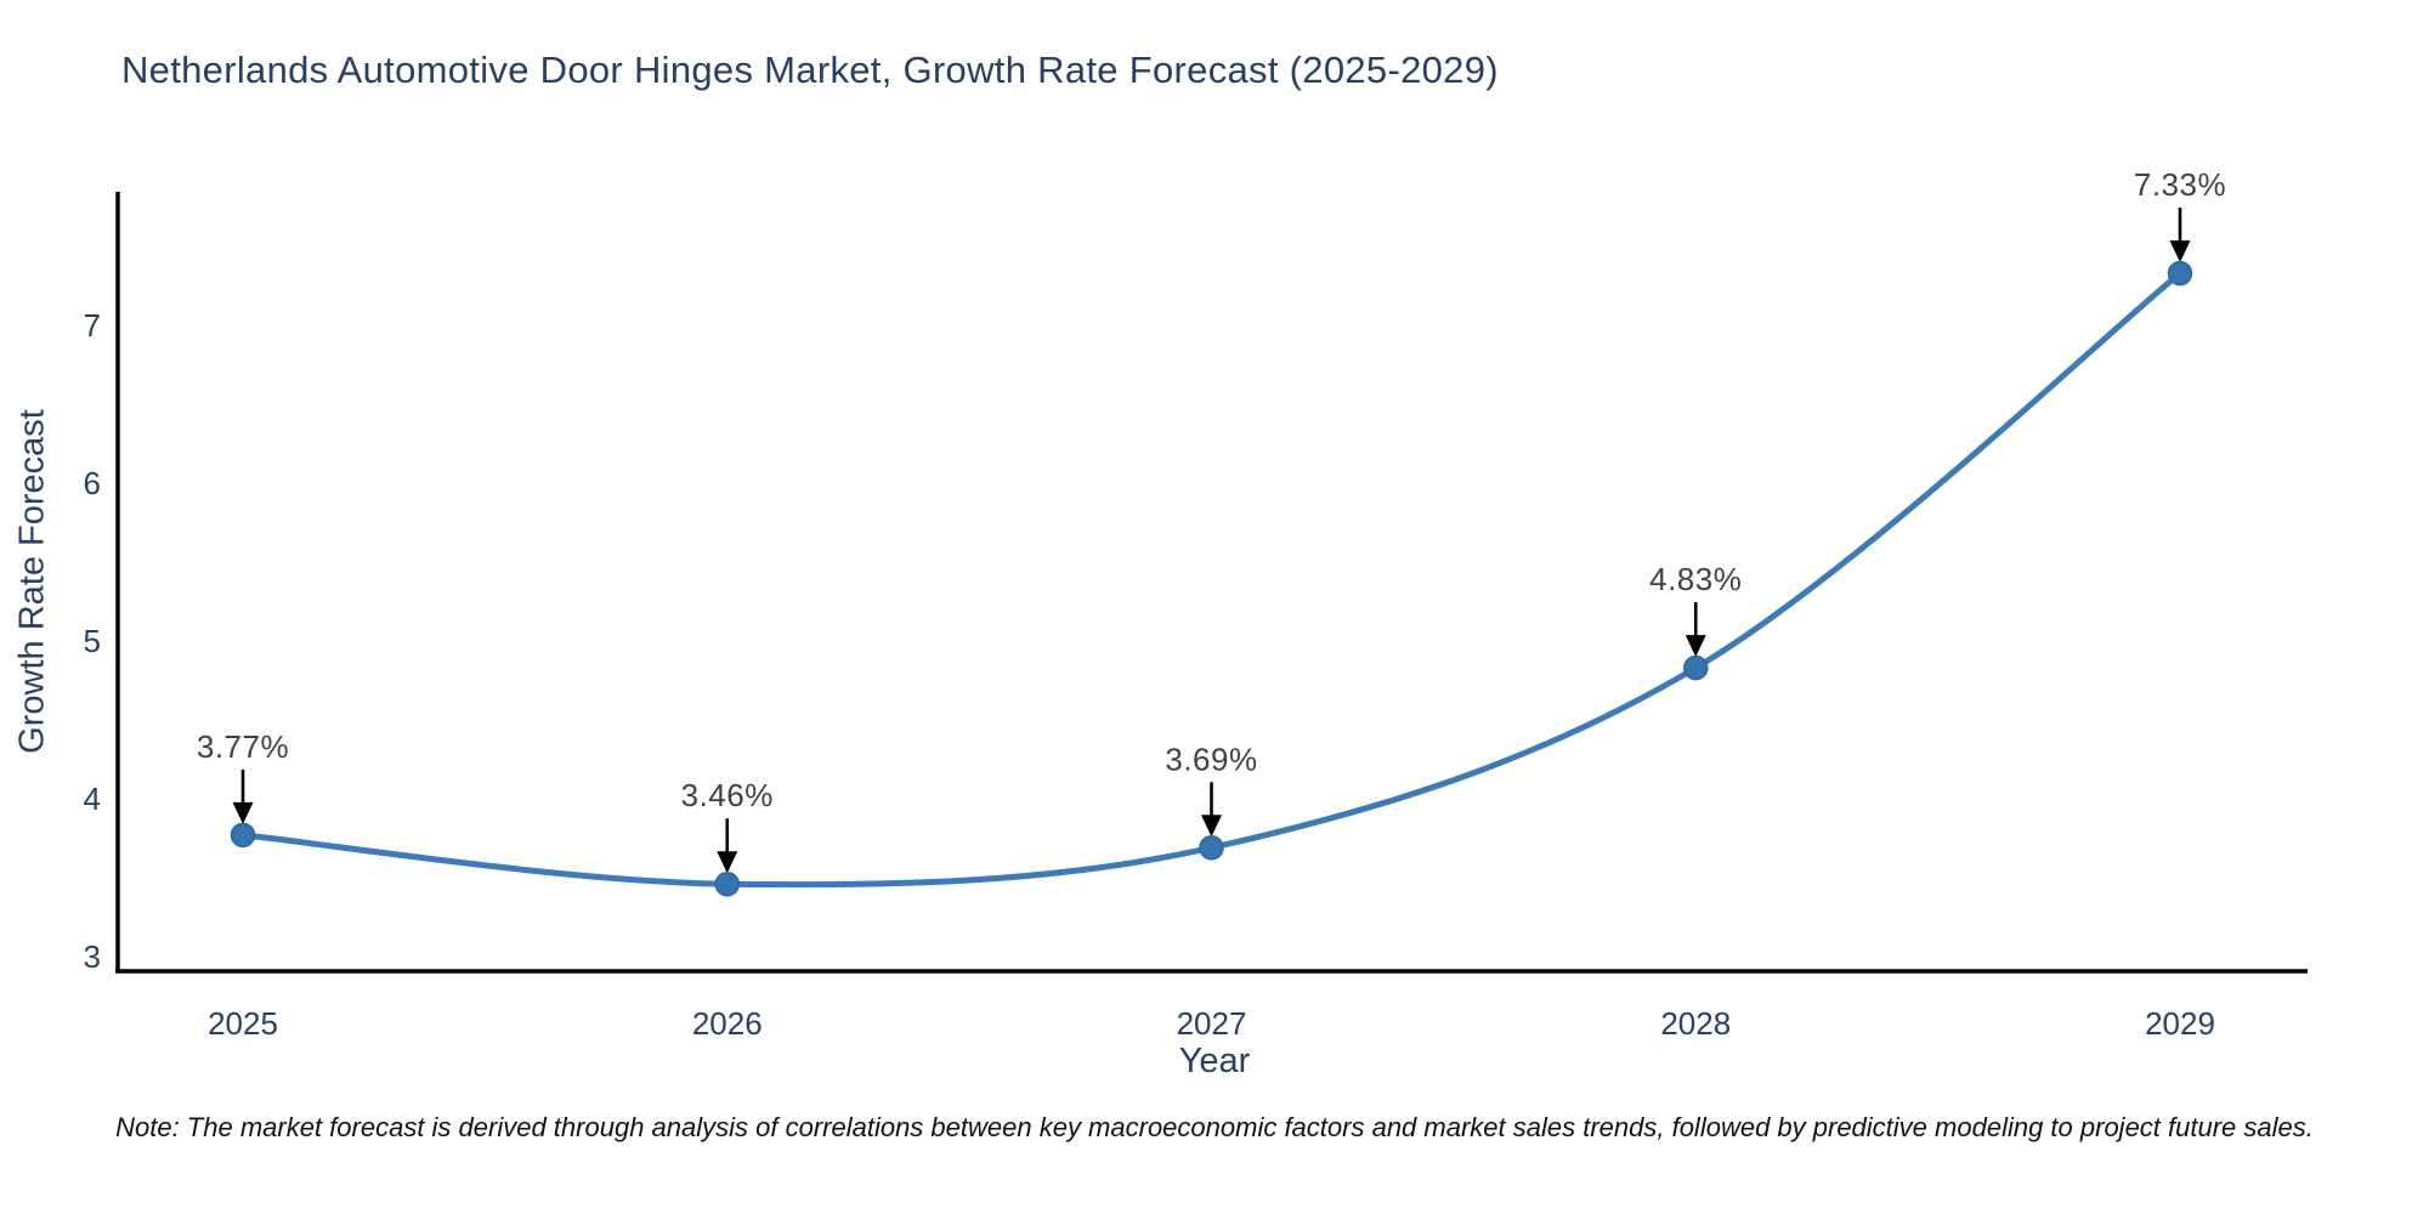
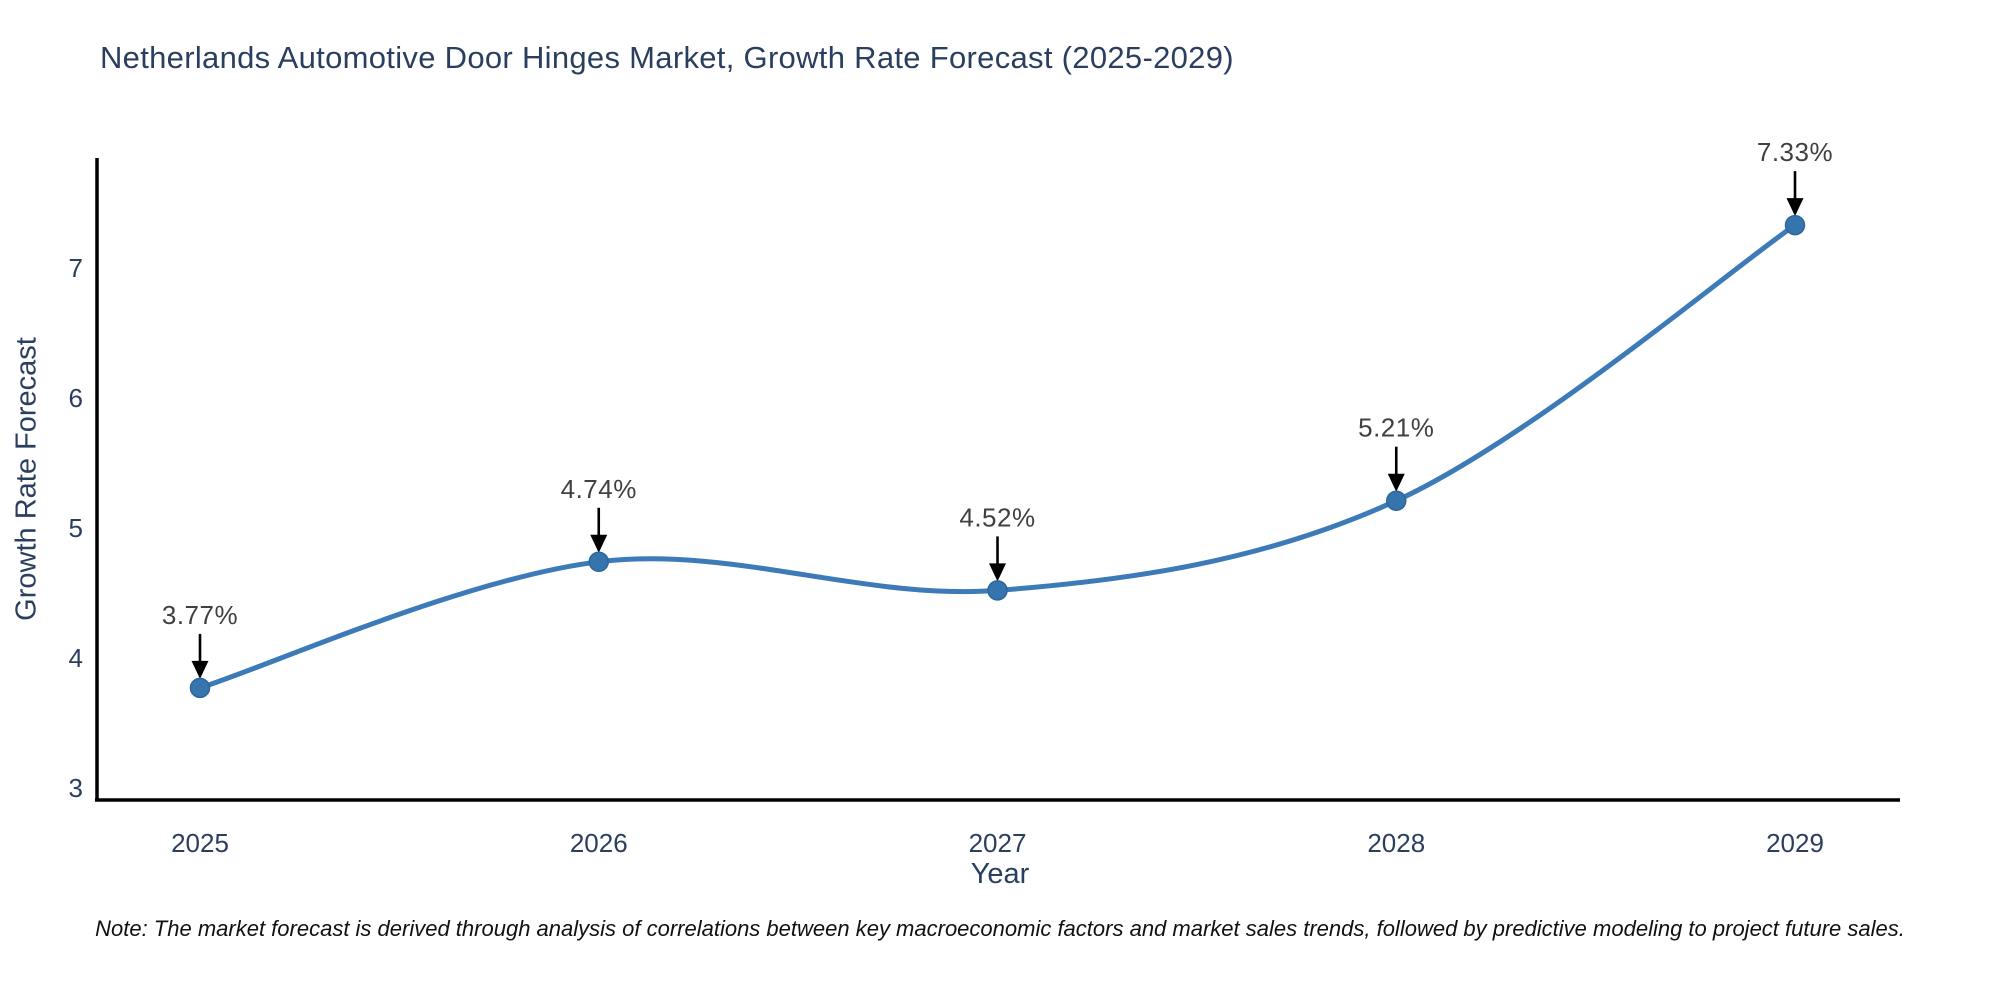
2026: 3.46% -> 4.74%
2027: 3.69% -> 4.52%
2028: 4.83% -> 5.21%
